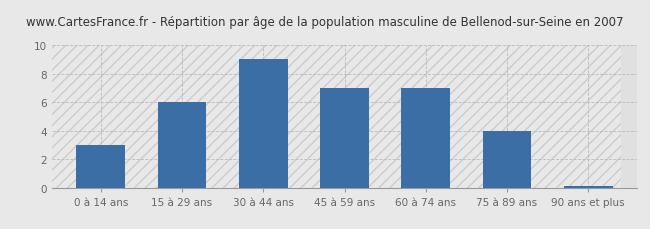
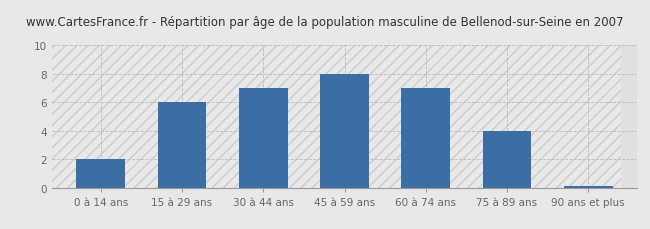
0 à 14 ans: 3.0 -> 2.0
30 à 44 ans: 9.0 -> 7.0
45 à 59 ans: 7.0 -> 8.0
